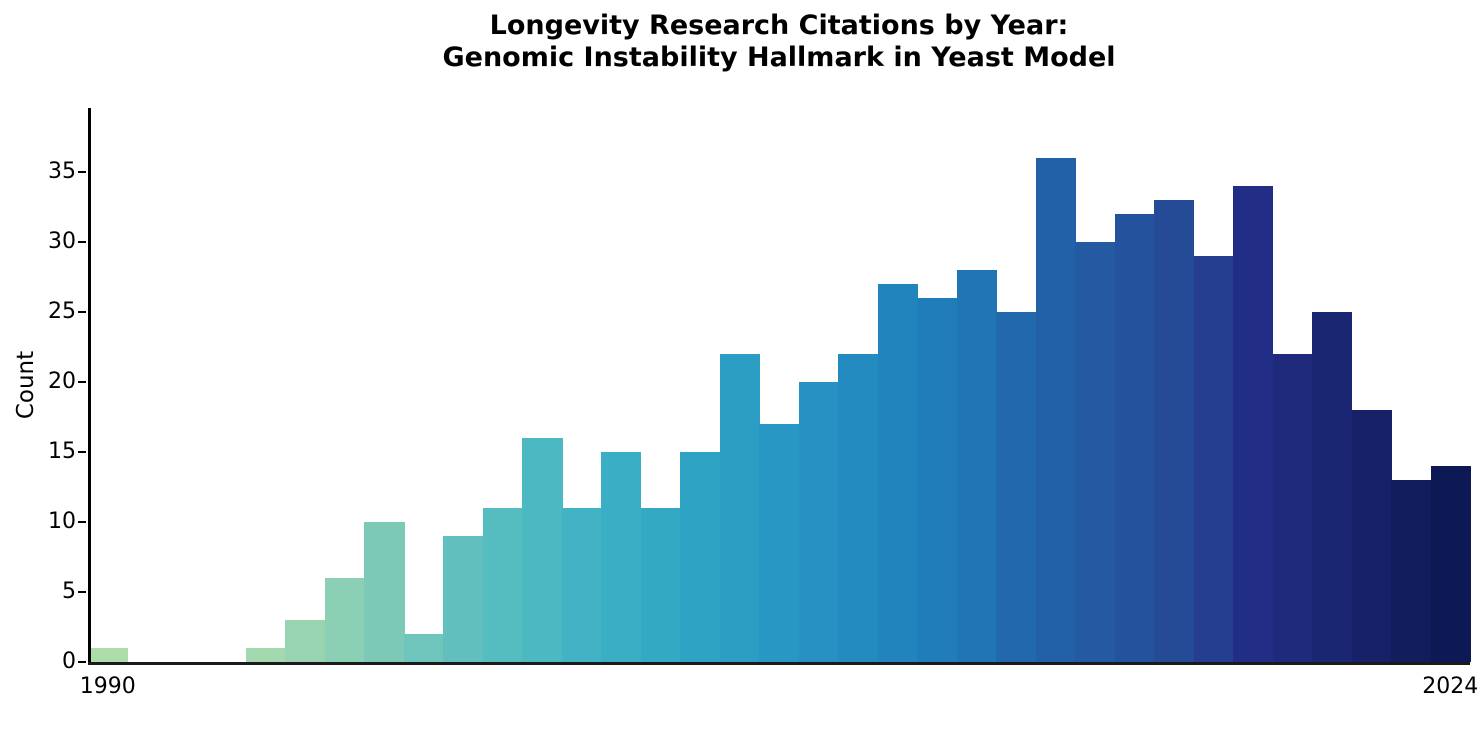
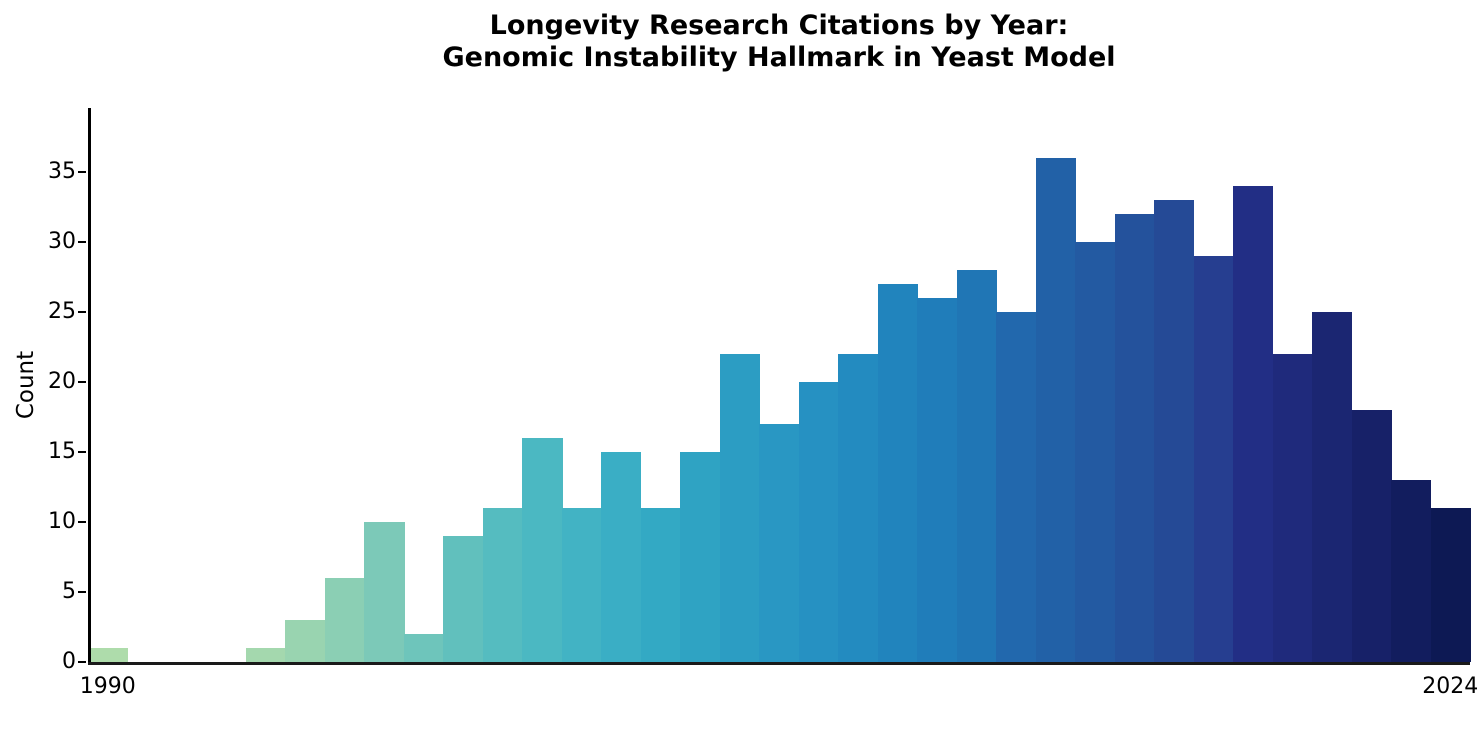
2024: 14 -> 11
